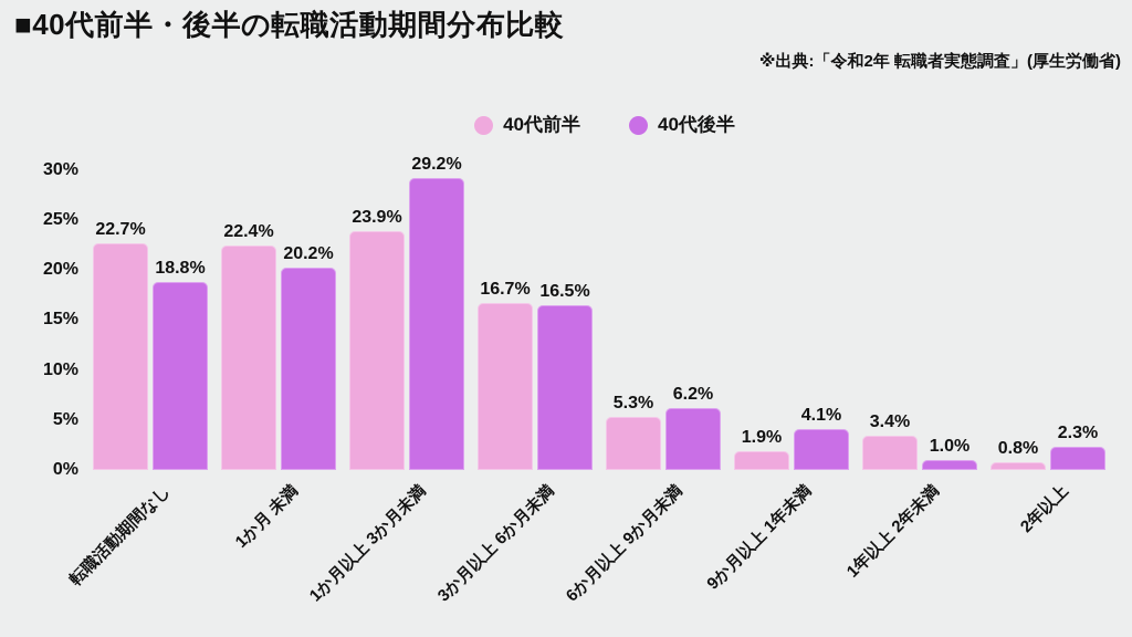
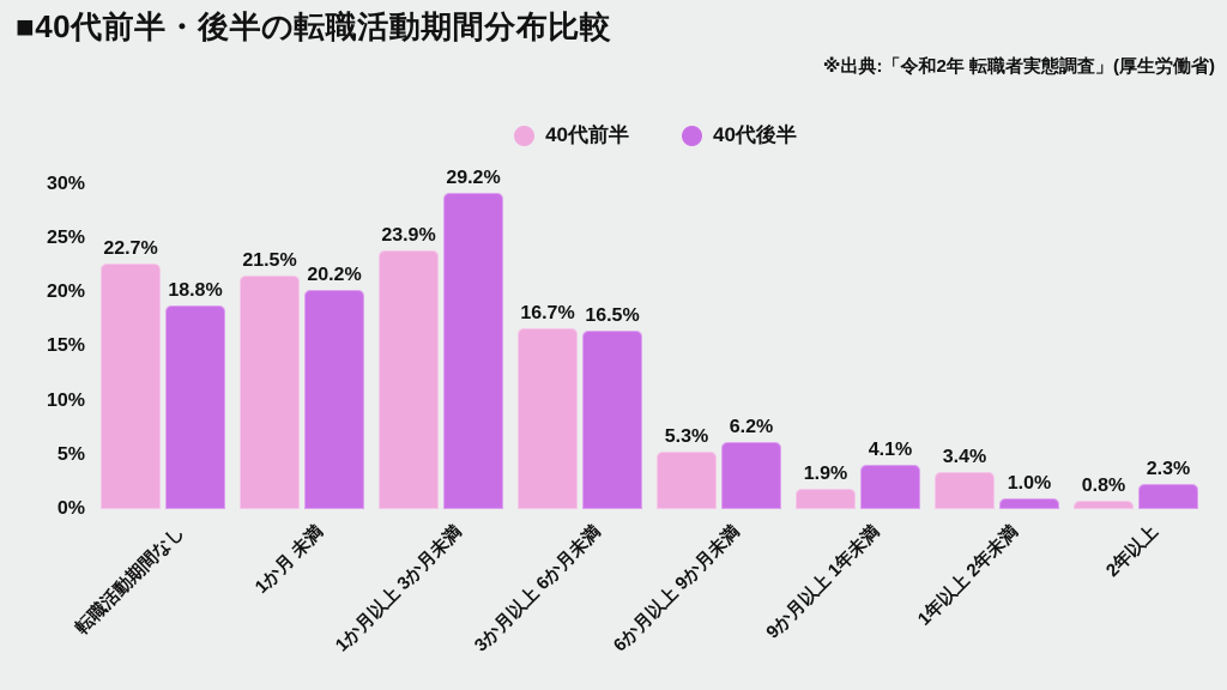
40代前半/1か月 未満: 22.4% -> 21.5%
